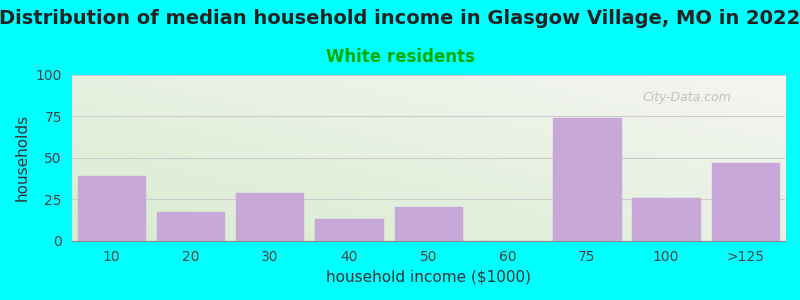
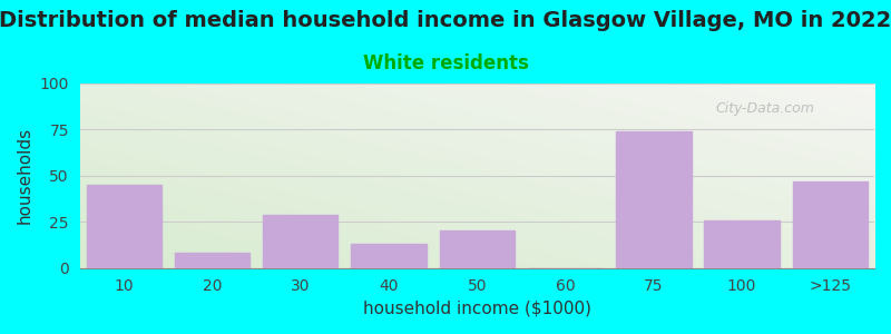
10: 39 -> 45
20: 17 -> 8
